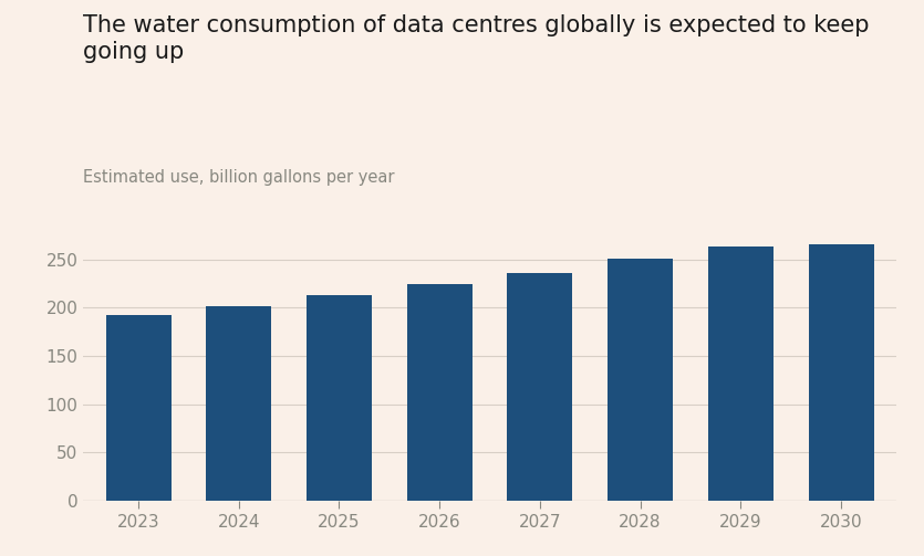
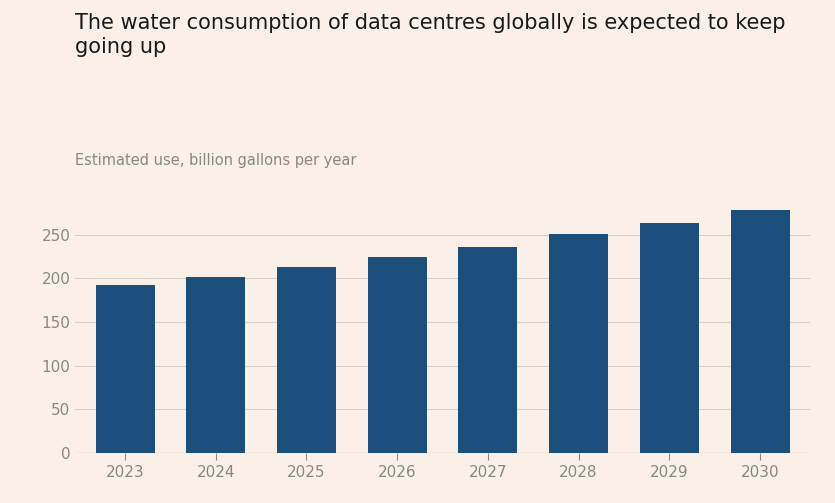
2030: 266 -> 278
